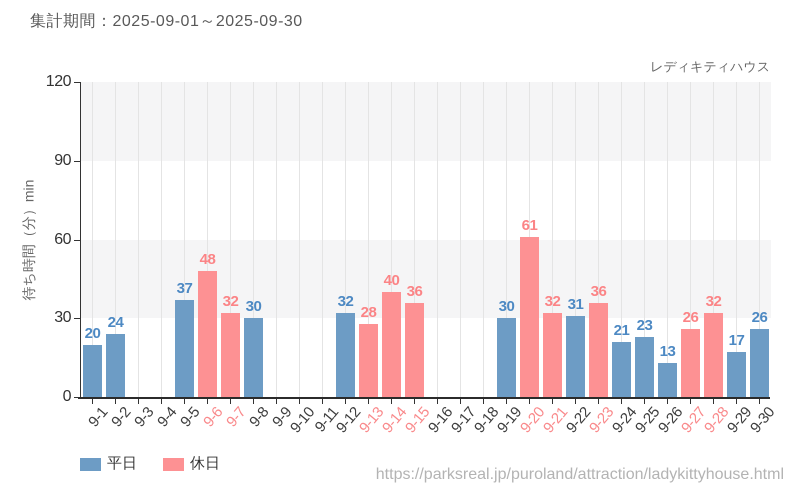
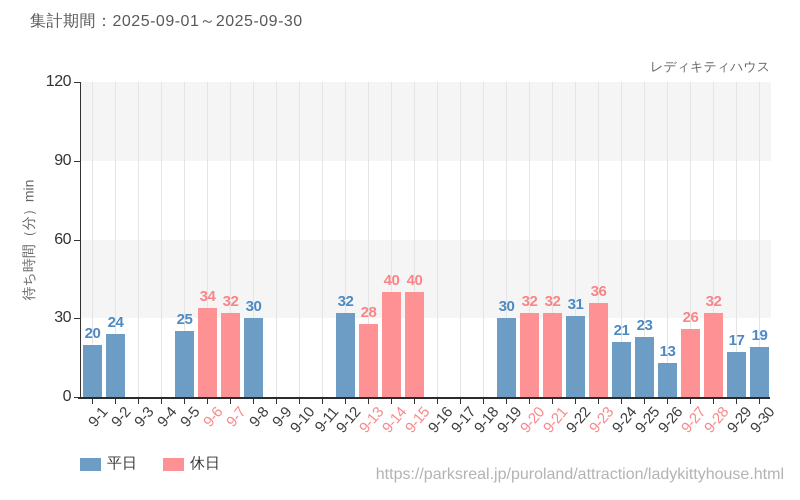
平日/9-5: 37 -> 25
休日/9-6: 48 -> 34
休日/9-15: 36 -> 40
休日/9-20: 61 -> 32
平日/9-30: 26 -> 19
